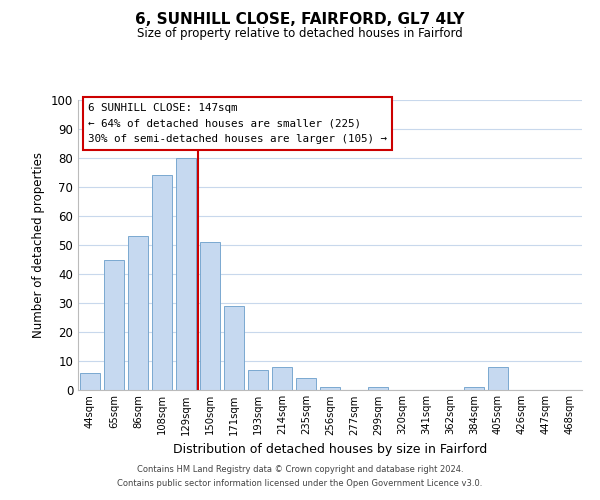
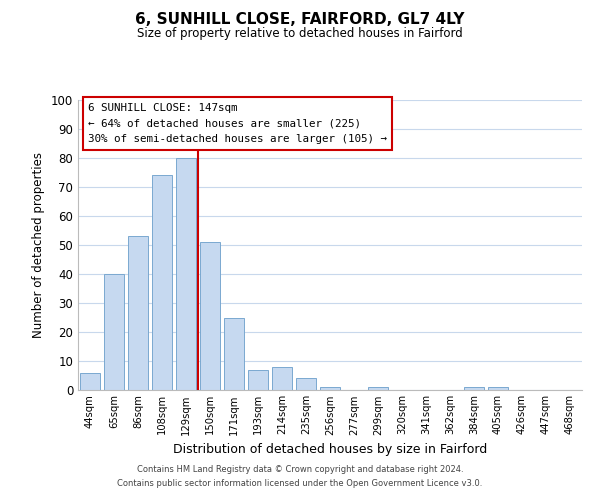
65sqm: 45 -> 40
171sqm: 29 -> 25
405sqm: 8 -> 1
